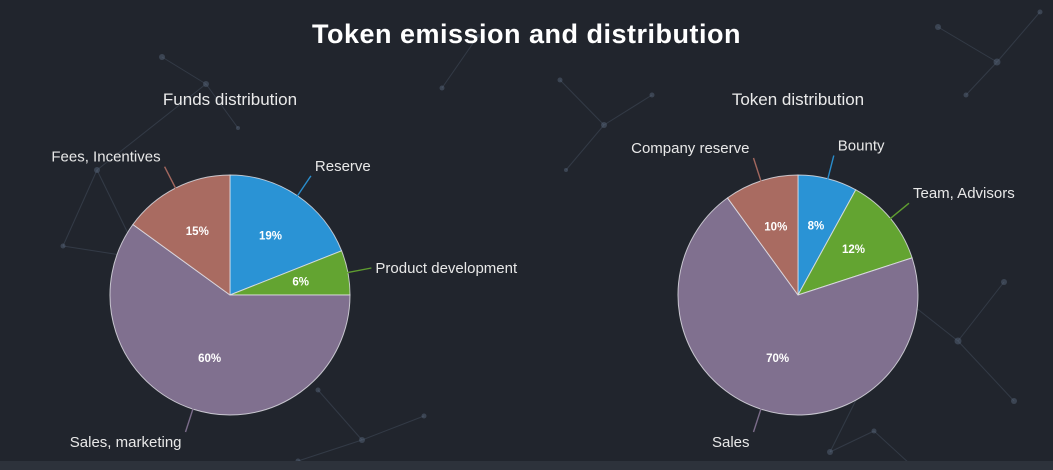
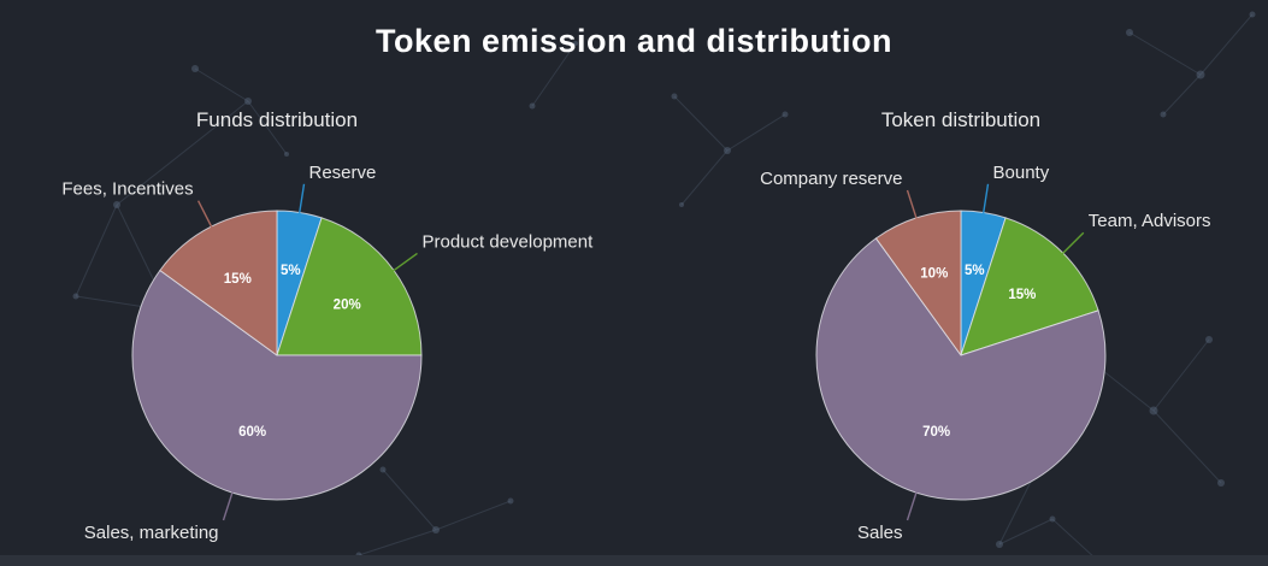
Funds distribution/Reserve: 19% -> 5%
Funds distribution/Product development: 6% -> 20%
Token distribution/Bounty: 8% -> 5%
Token distribution/Team, Advisors: 12% -> 15%
